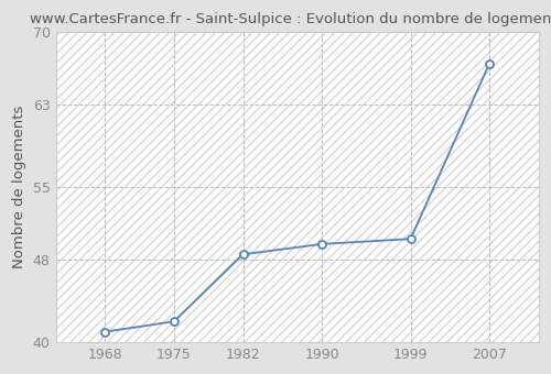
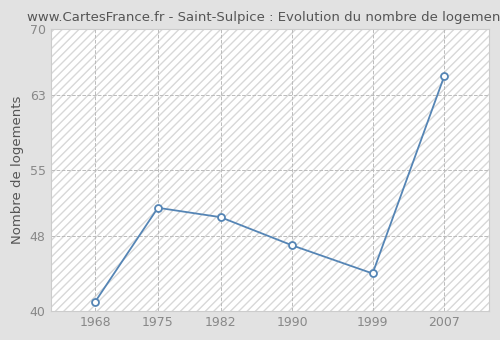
1975: 42.0 -> 51.0
1982: 48.5 -> 50.0
1990: 49.5 -> 47.0
1999: 50.0 -> 44.0
2007: 67.0 -> 65.0
